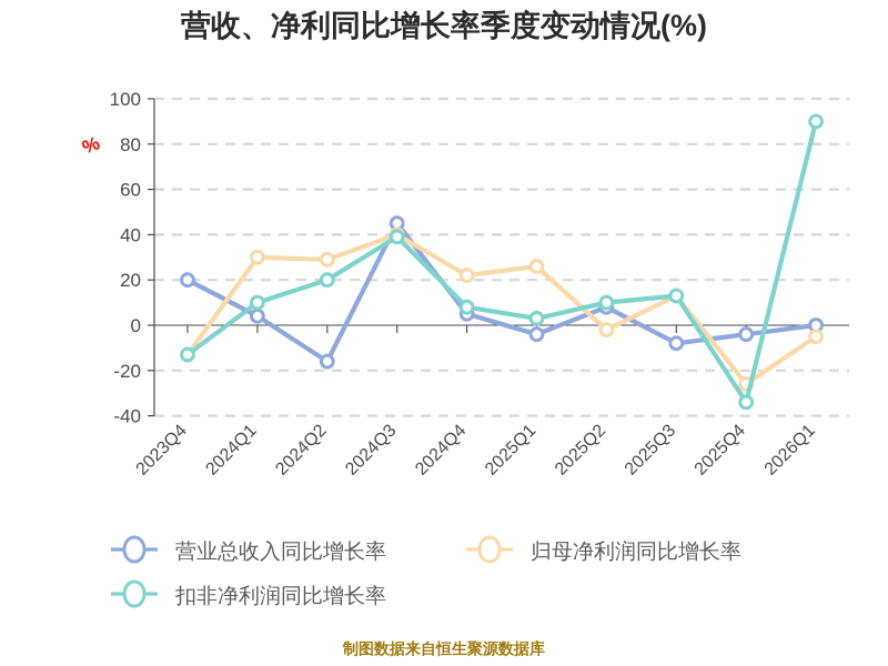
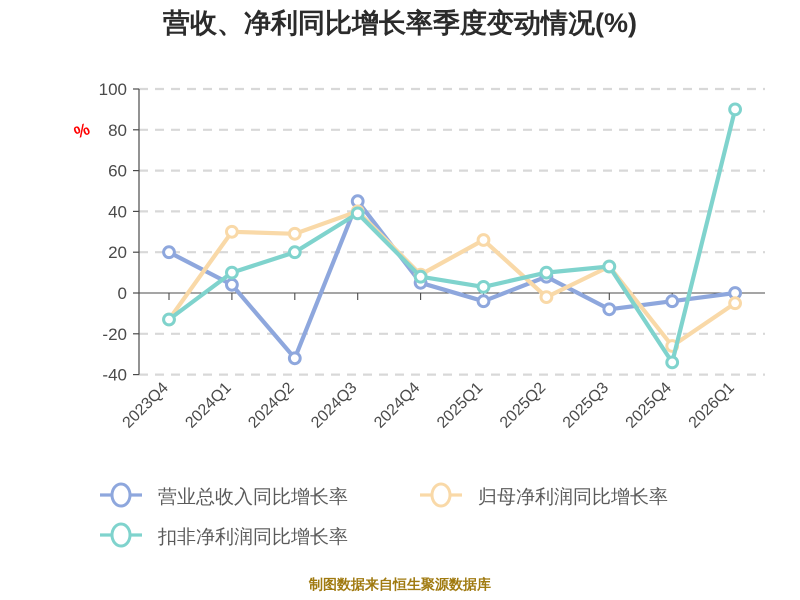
营业总收入同比增长率/2024Q2: -16 -> -32
归母净利润同比增长率/2024Q4: 22 -> 9
